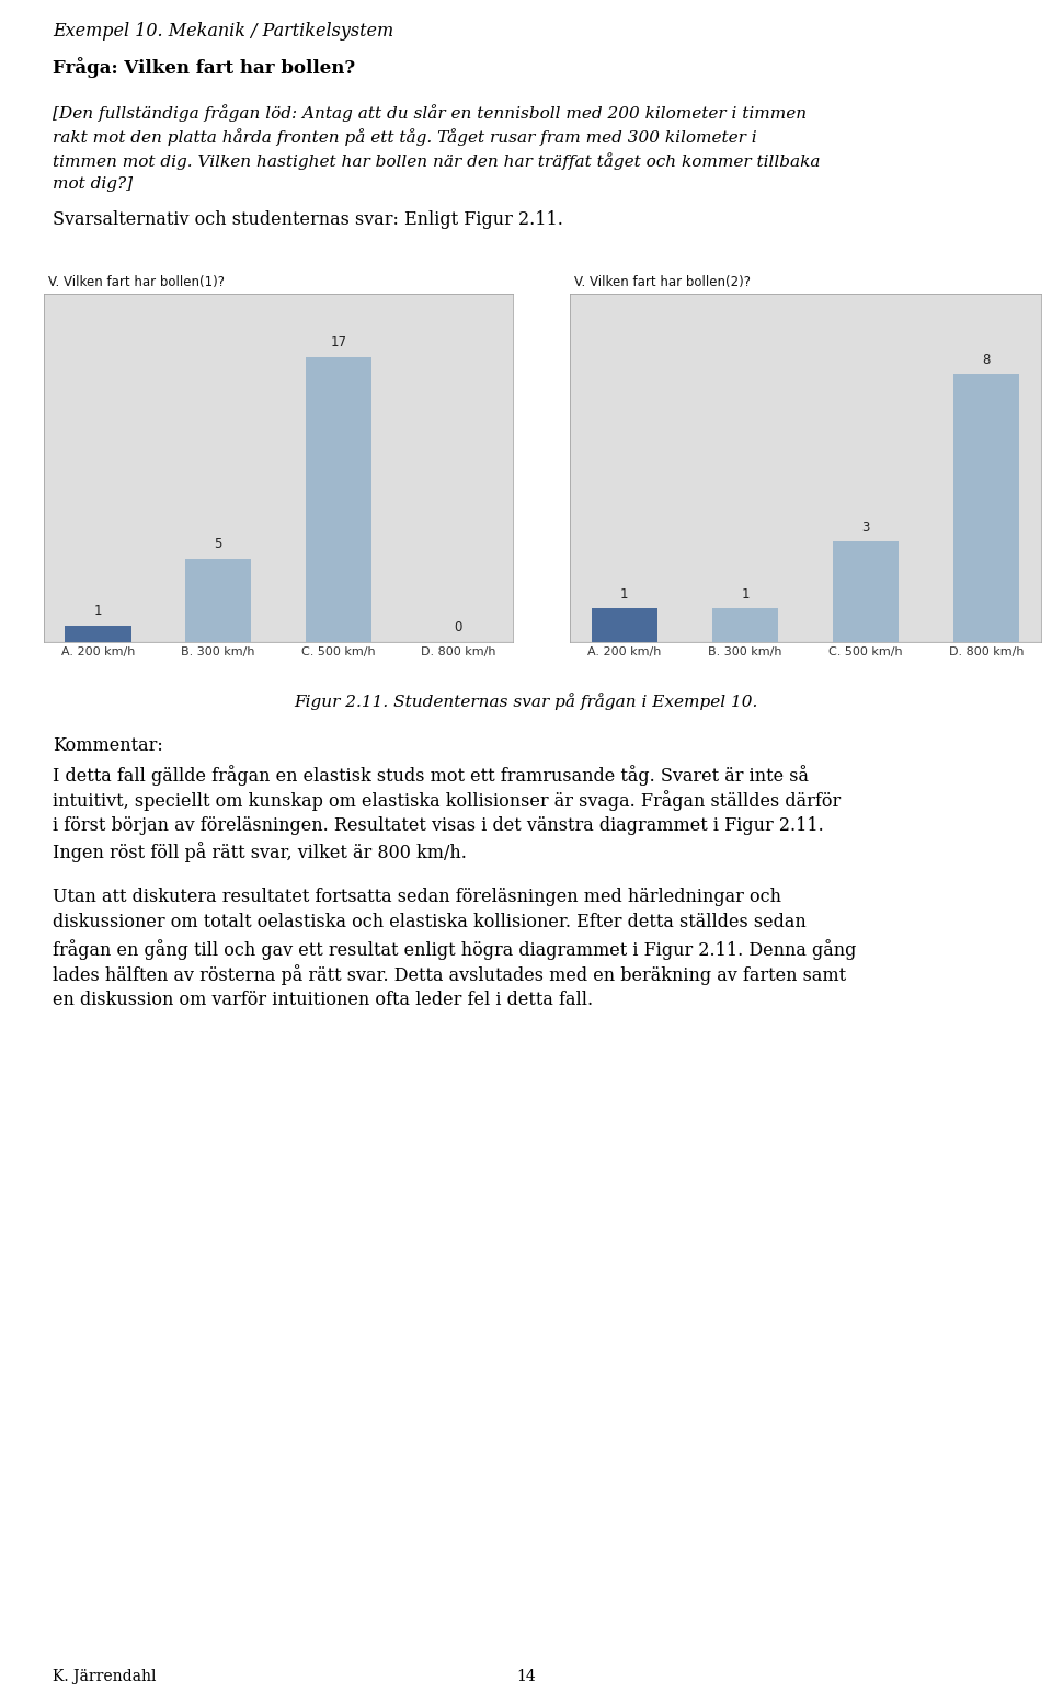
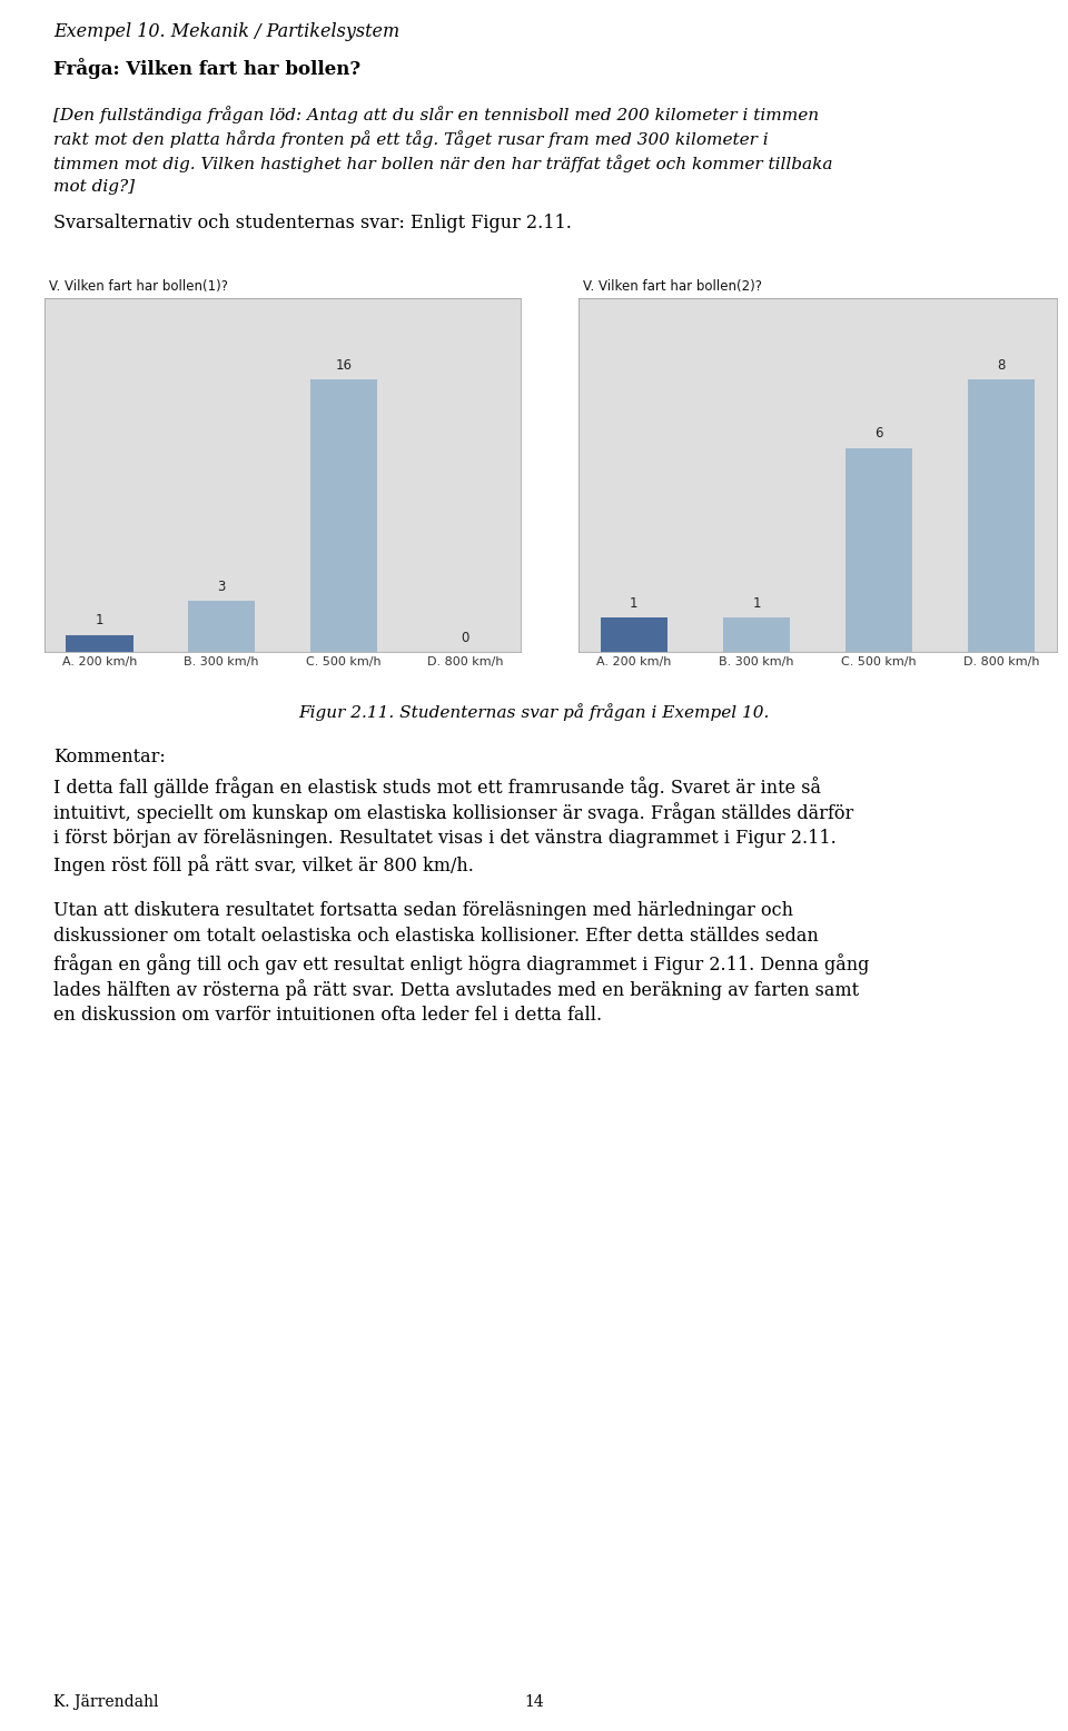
V. Vilken fart har bollen(1)?/B. 300 km/h: 5 -> 3
V. Vilken fart har bollen(1)?/C. 500 km/h: 17 -> 16
V. Vilken fart har bollen(2)?/C. 500 km/h: 3 -> 6
